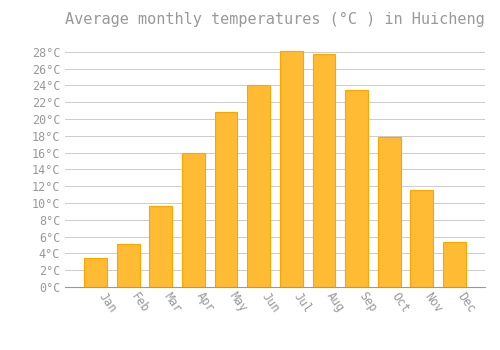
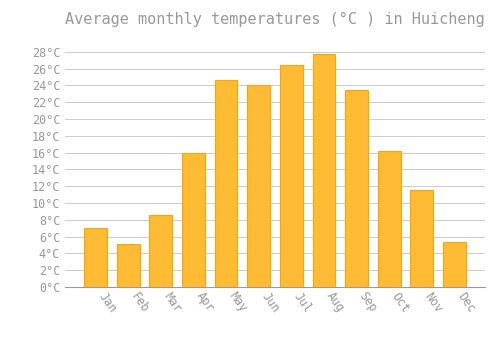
Jan: 3.5°C -> 7.0°C
Mar: 9.6°C -> 8.6°C
May: 20.8°C -> 24.6°C
Jul: 28.1°C -> 26.4°C
Oct: 17.8°C -> 16.2°C
